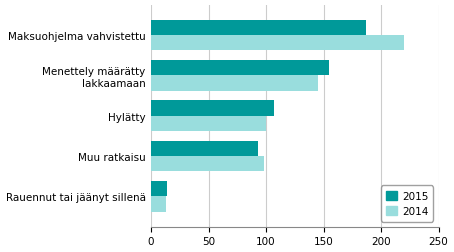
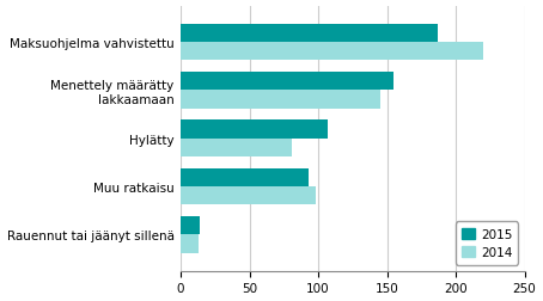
2014/Hylätty: 100 -> 81
